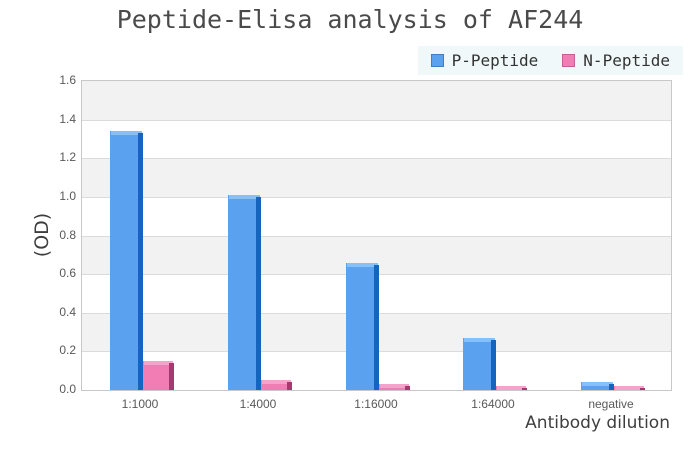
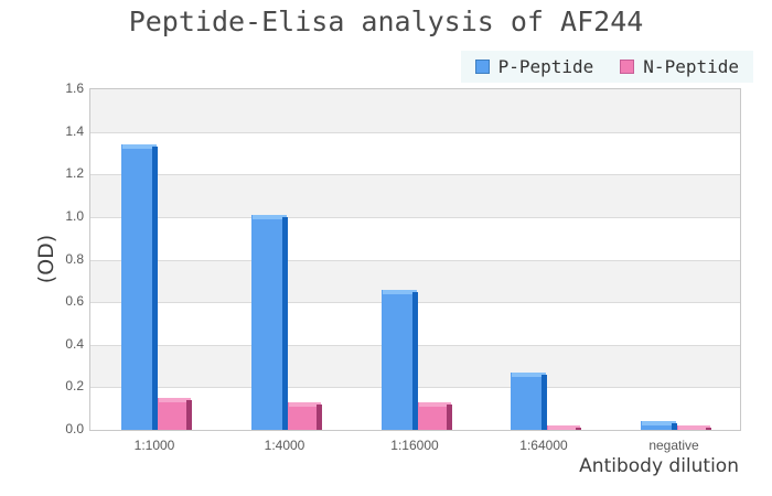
N-Peptide/1:4000: 0.05 -> 0.13
N-Peptide/1:16000: 0.03 -> 0.13
